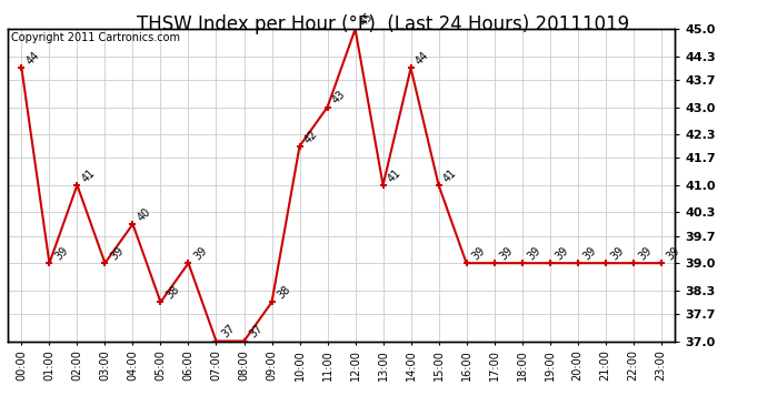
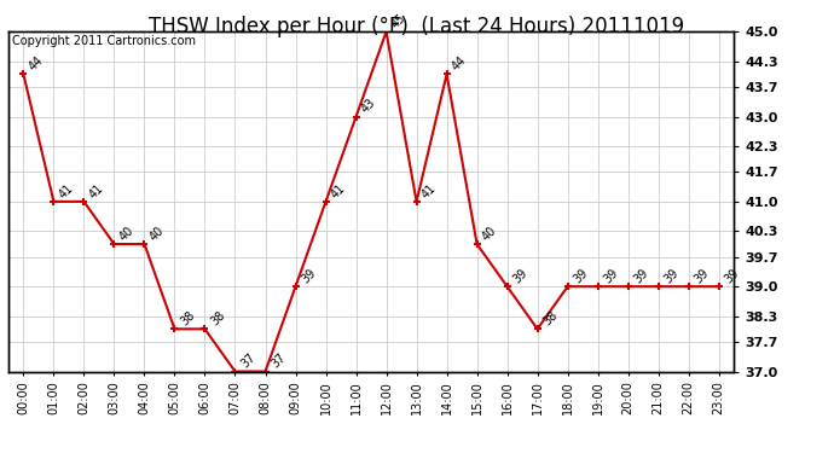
01:00: 39 -> 41
03:00: 39 -> 40
06:00: 39 -> 38
09:00: 38 -> 39
10:00: 42 -> 41
15:00: 41 -> 40
17:00: 39 -> 38
